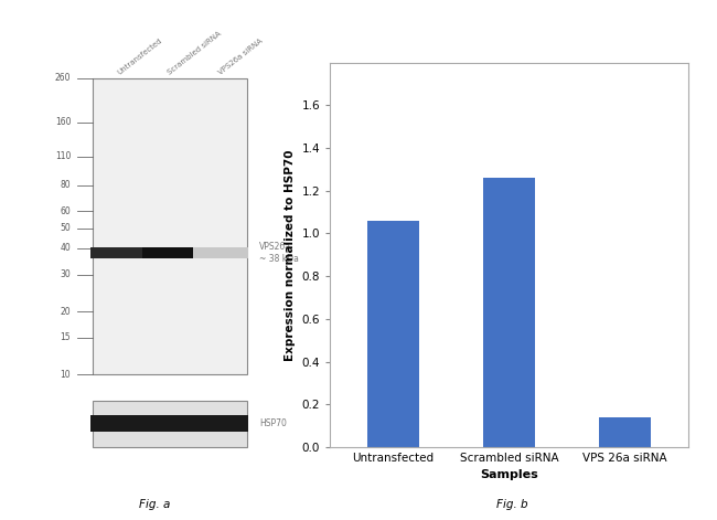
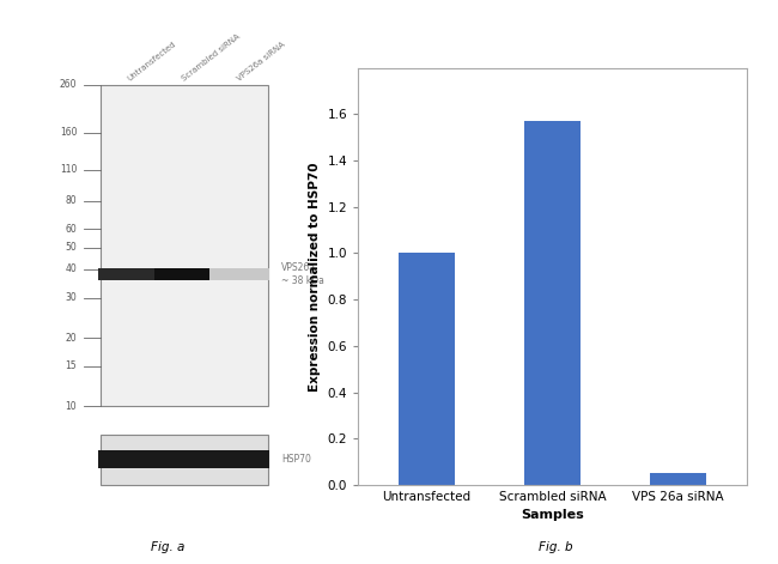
Untransfected: 1.06 -> 1.00
Scrambled siRNA: 1.26 -> 1.57
VPS 26a siRNA: 0.14 -> 0.05
